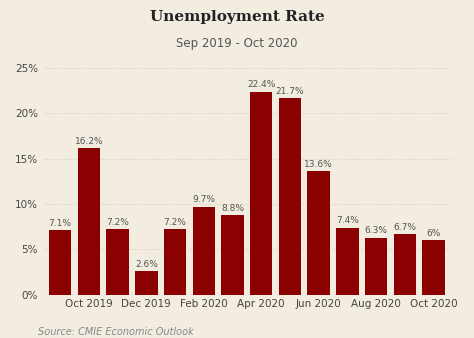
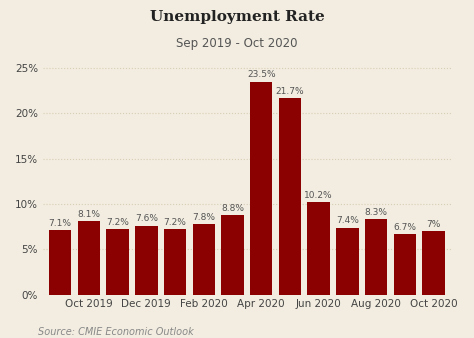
Oct 2019: 16.2% -> 8.1%
Dec 2019: 2.6% -> 7.6%
Feb 2020: 9.7% -> 7.8%
Apr 2020: 22.4% -> 23.5%
Jun 2020: 13.6% -> 10.2%
Aug 2020: 6.3% -> 8.3%
Oct 2020: 6% -> 7%
